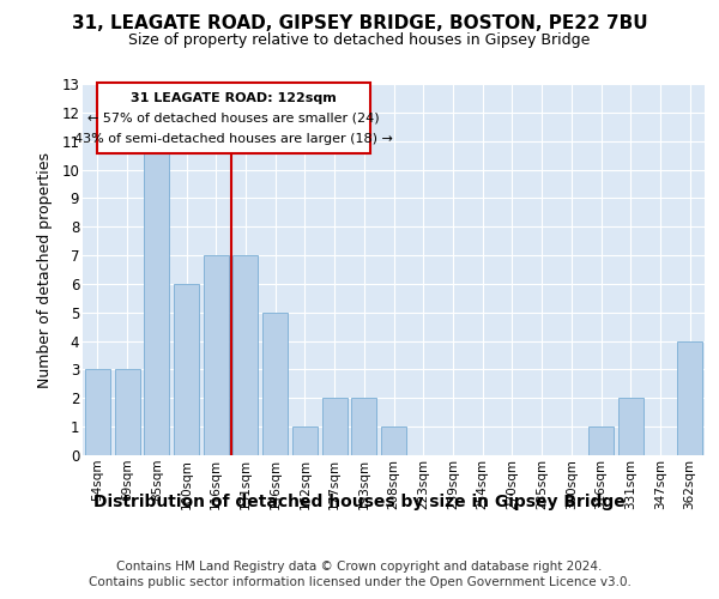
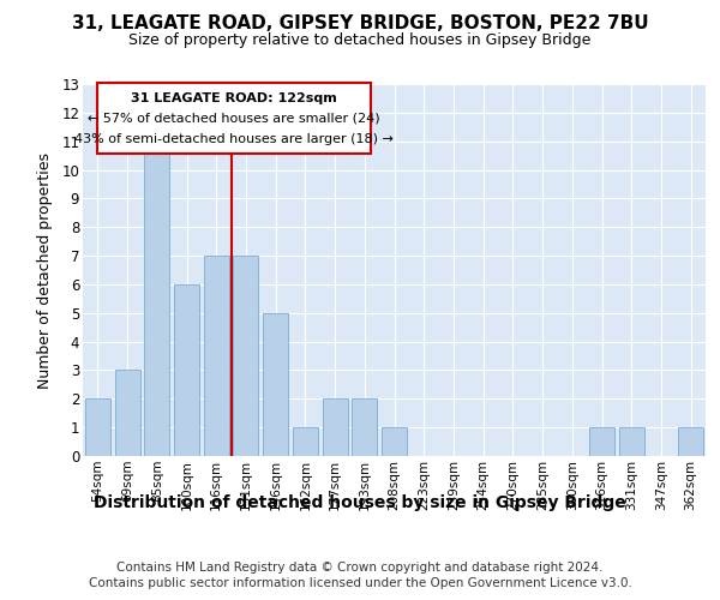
54sqm: 3 -> 2
331sqm: 2 -> 1
362sqm: 4 -> 1
